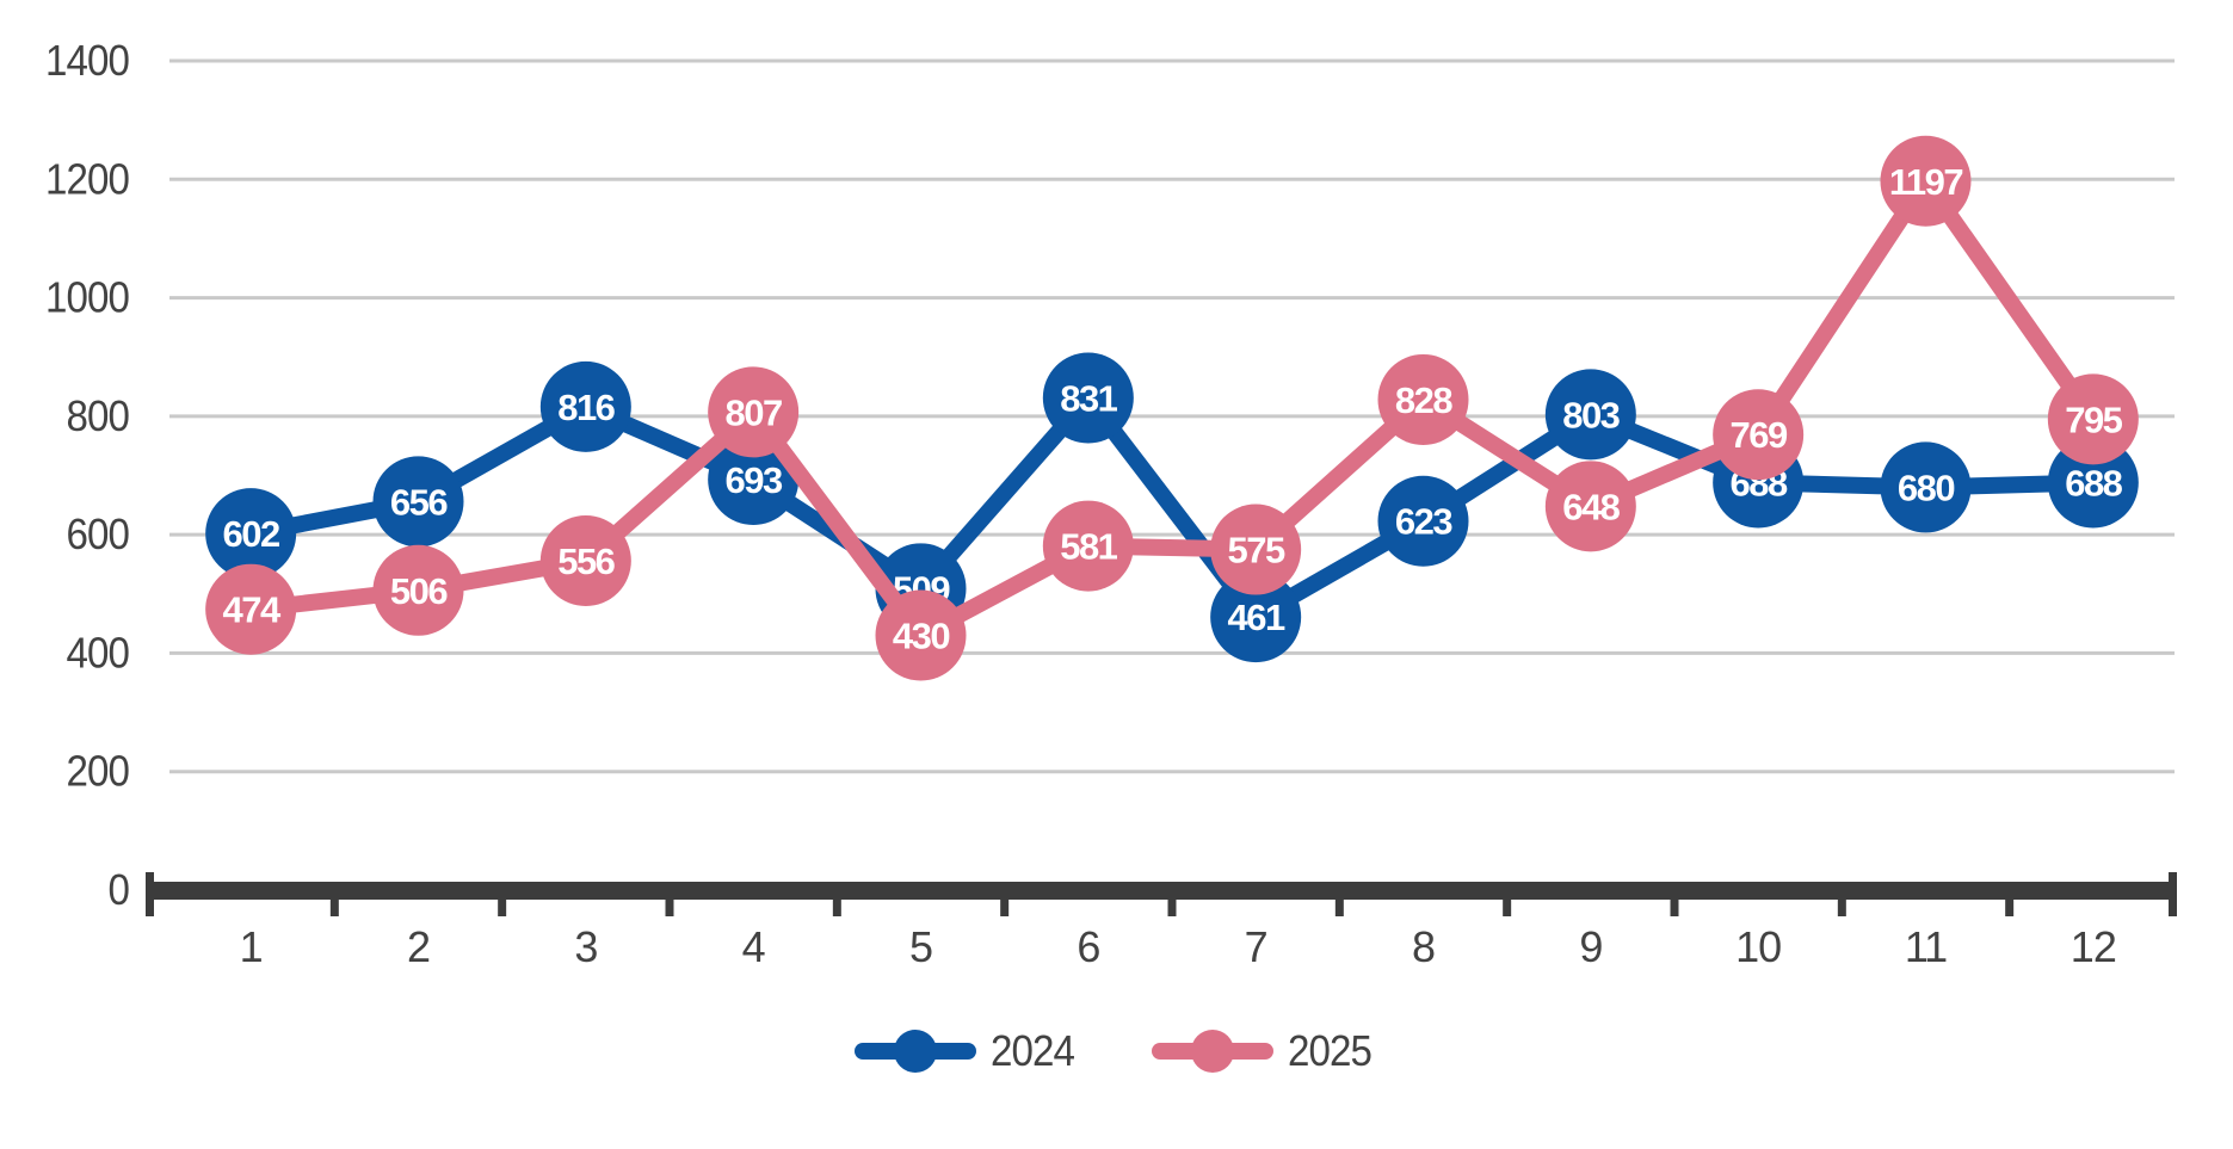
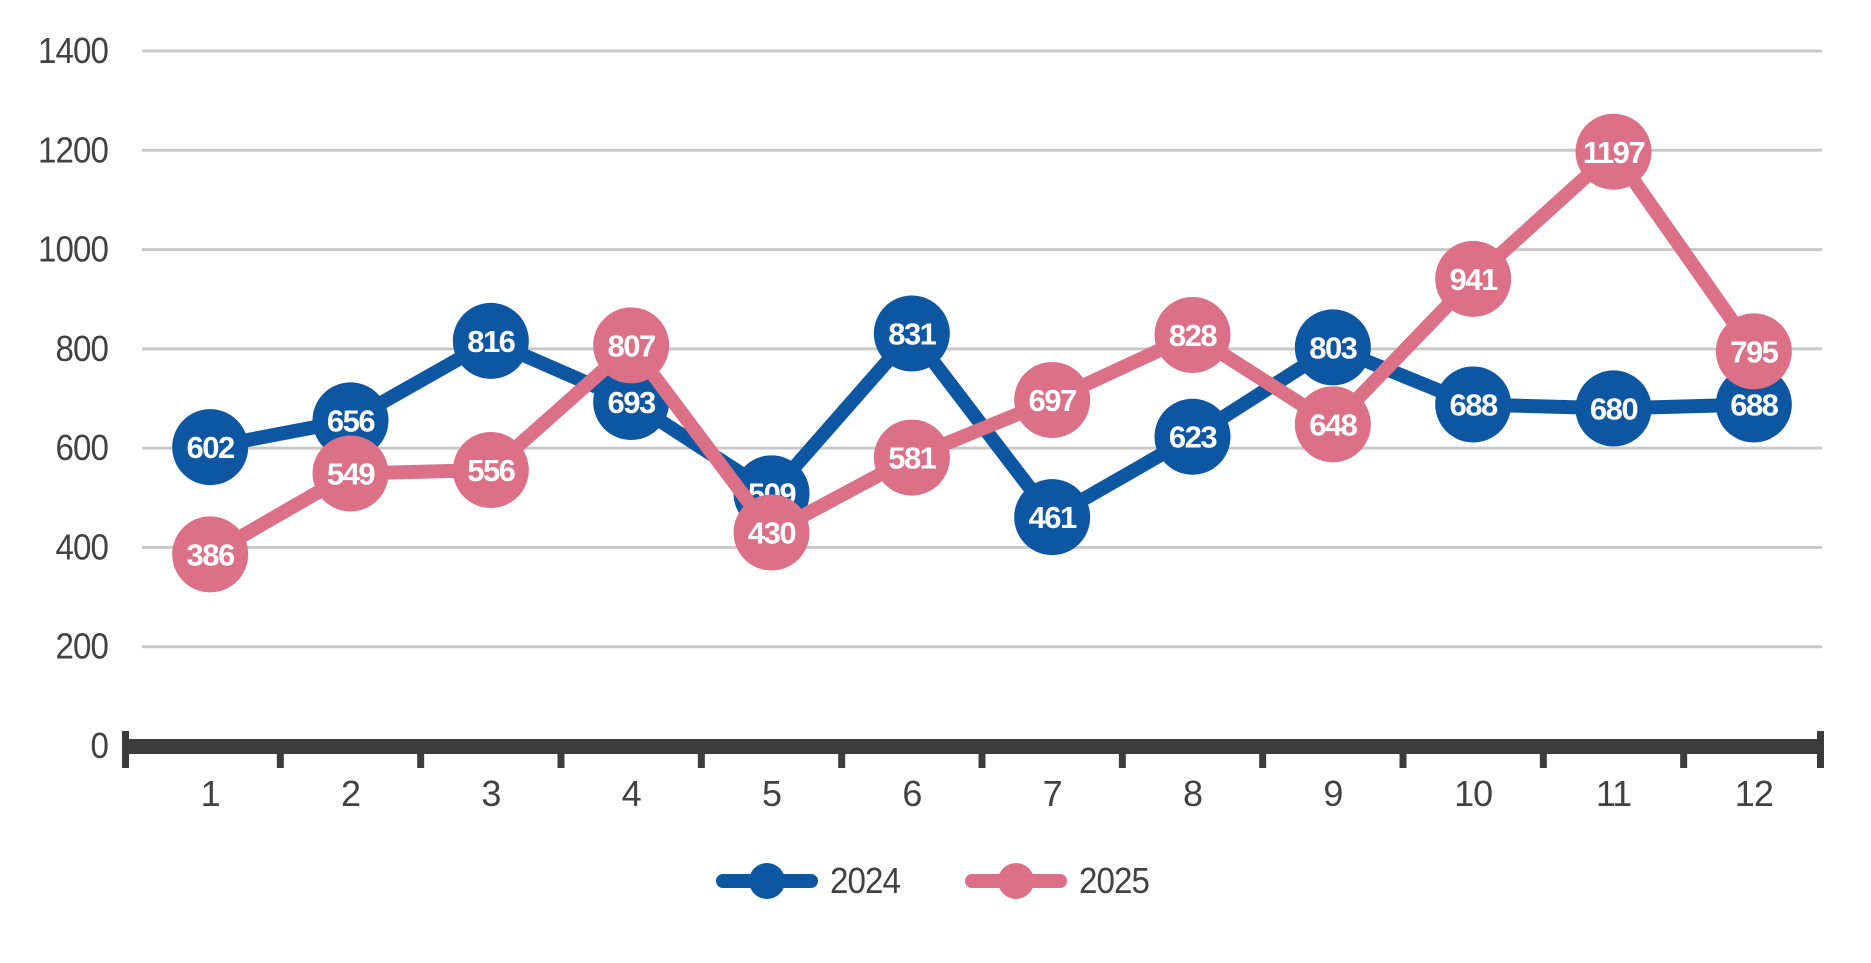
2025/1: 474 -> 386
2025/2: 506 -> 549
2025/7: 575 -> 697
2025/10: 769 -> 941
